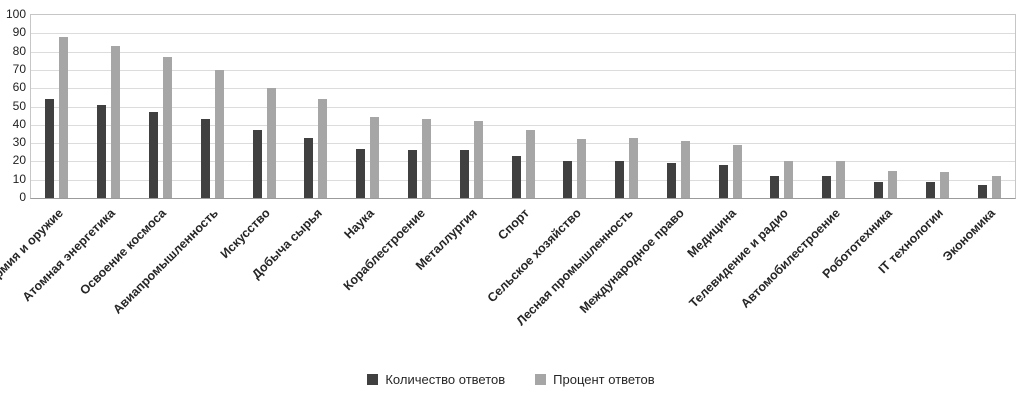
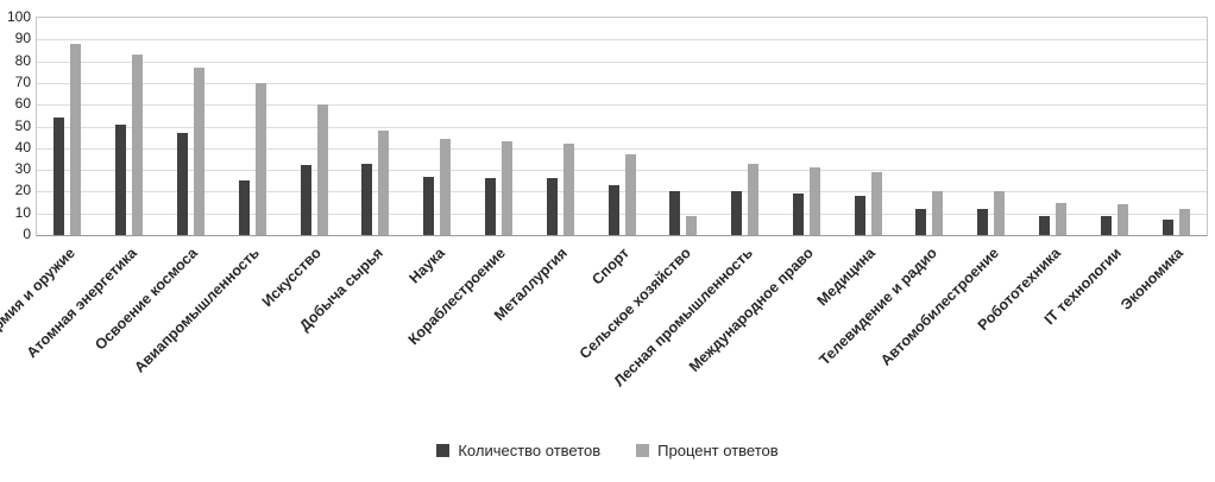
Количество ответов/Авиапромышленность: 43 -> 25
Количество ответов/Искусство: 37 -> 32
Процент ответов/Добыча сырья: 54 -> 48
Процент ответов/Сельское хозяйство: 32 -> 9
